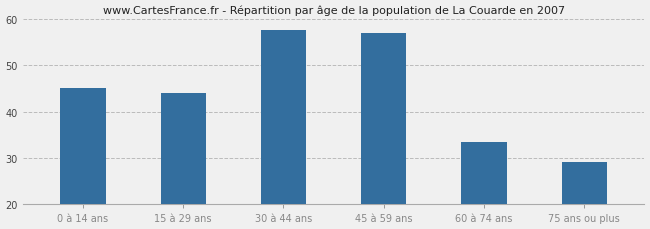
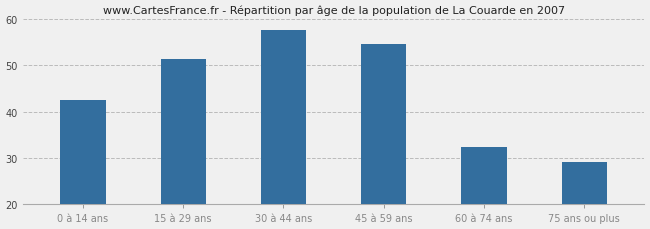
0 à 14 ans: 45.0 -> 42.5
15 à 29 ans: 44.0 -> 51.2
45 à 59 ans: 57.0 -> 54.5
60 à 74 ans: 33.5 -> 32.3
